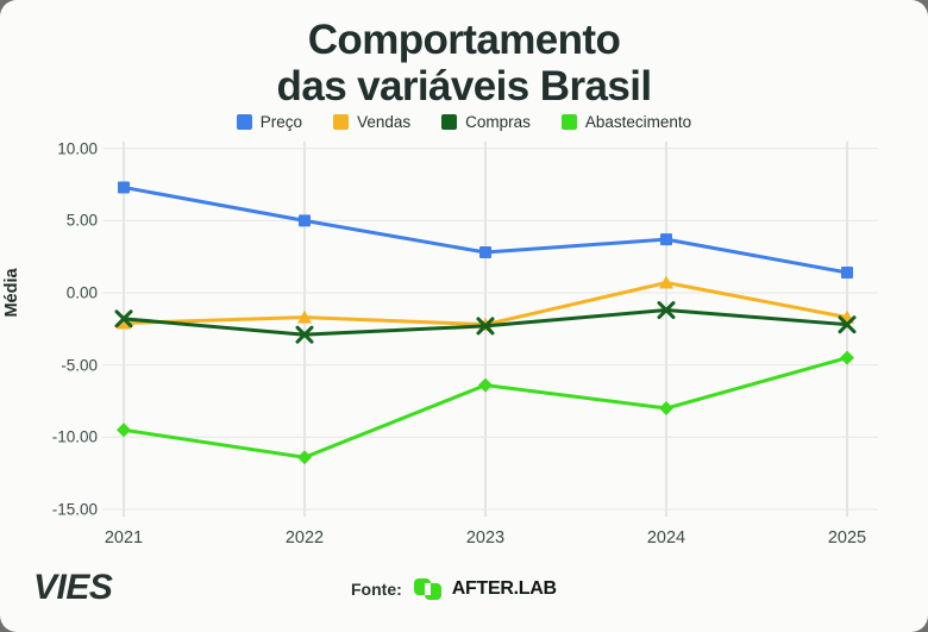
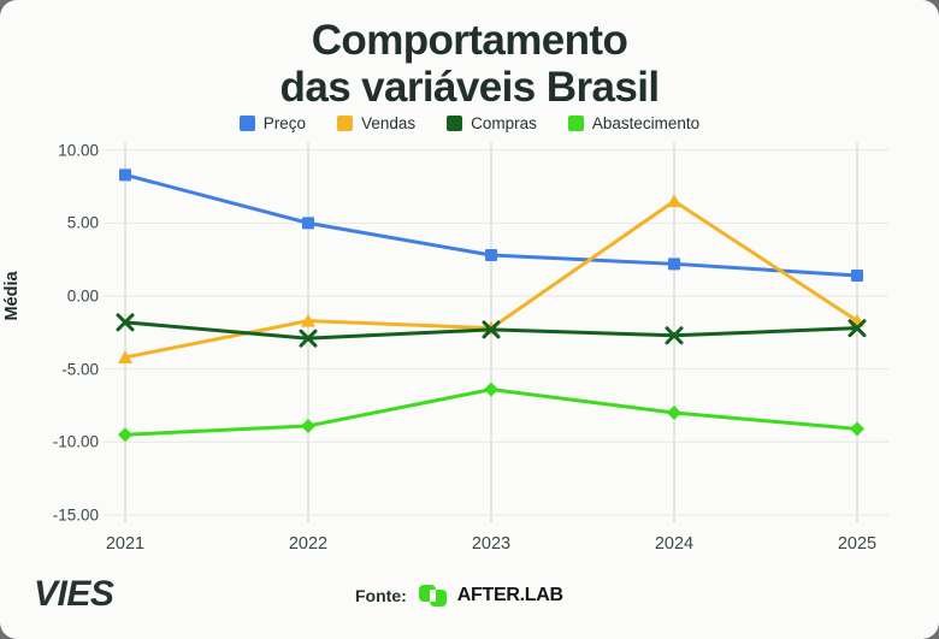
Preço/2021: 7.3 -> 8.3
Vendas/2021: -2.1 -> -4.2
Abastecimento/2022: -11.4 -> -8.9
Preço/2024: 3.7 -> 2.2
Vendas/2024: 0.7 -> 6.5
Compras/2024: -1.2 -> -2.7
Abastecimento/2025: -4.5 -> -9.1
